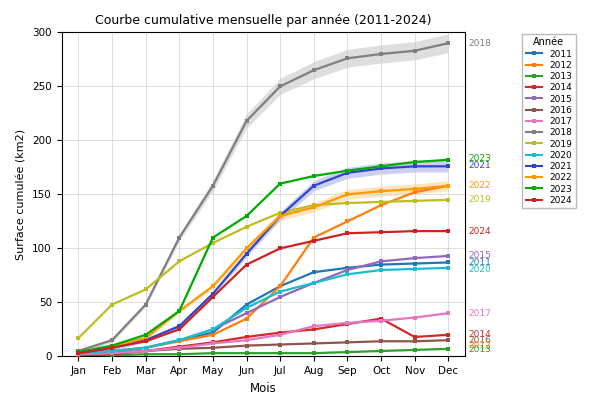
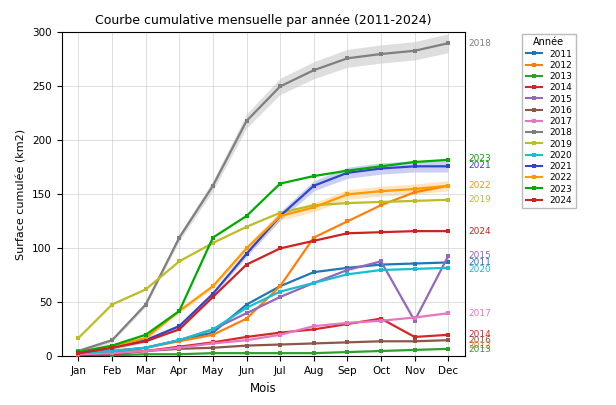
2015/Nov: 91 -> 33
